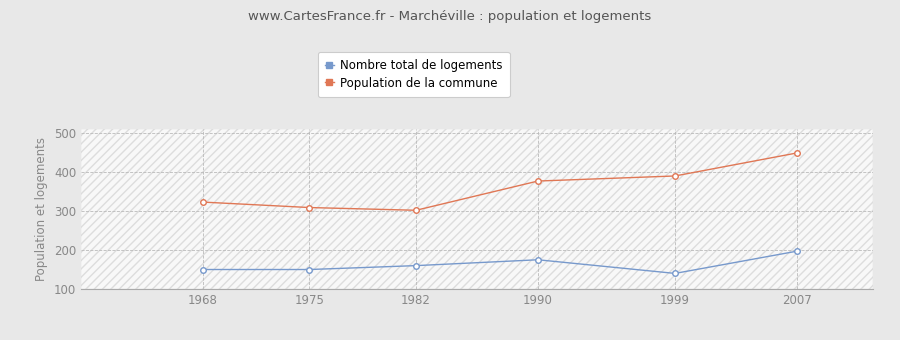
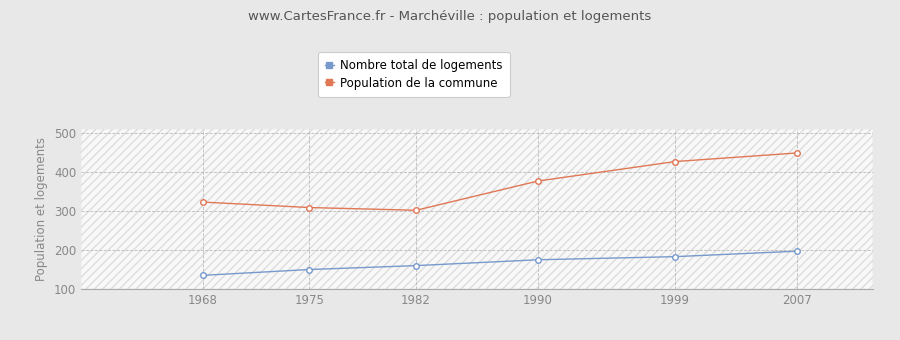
Nombre total de logements/1968: 150 -> 135
Nombre total de logements/1999: 140 -> 183
Population de la commune/1999: 390 -> 427
